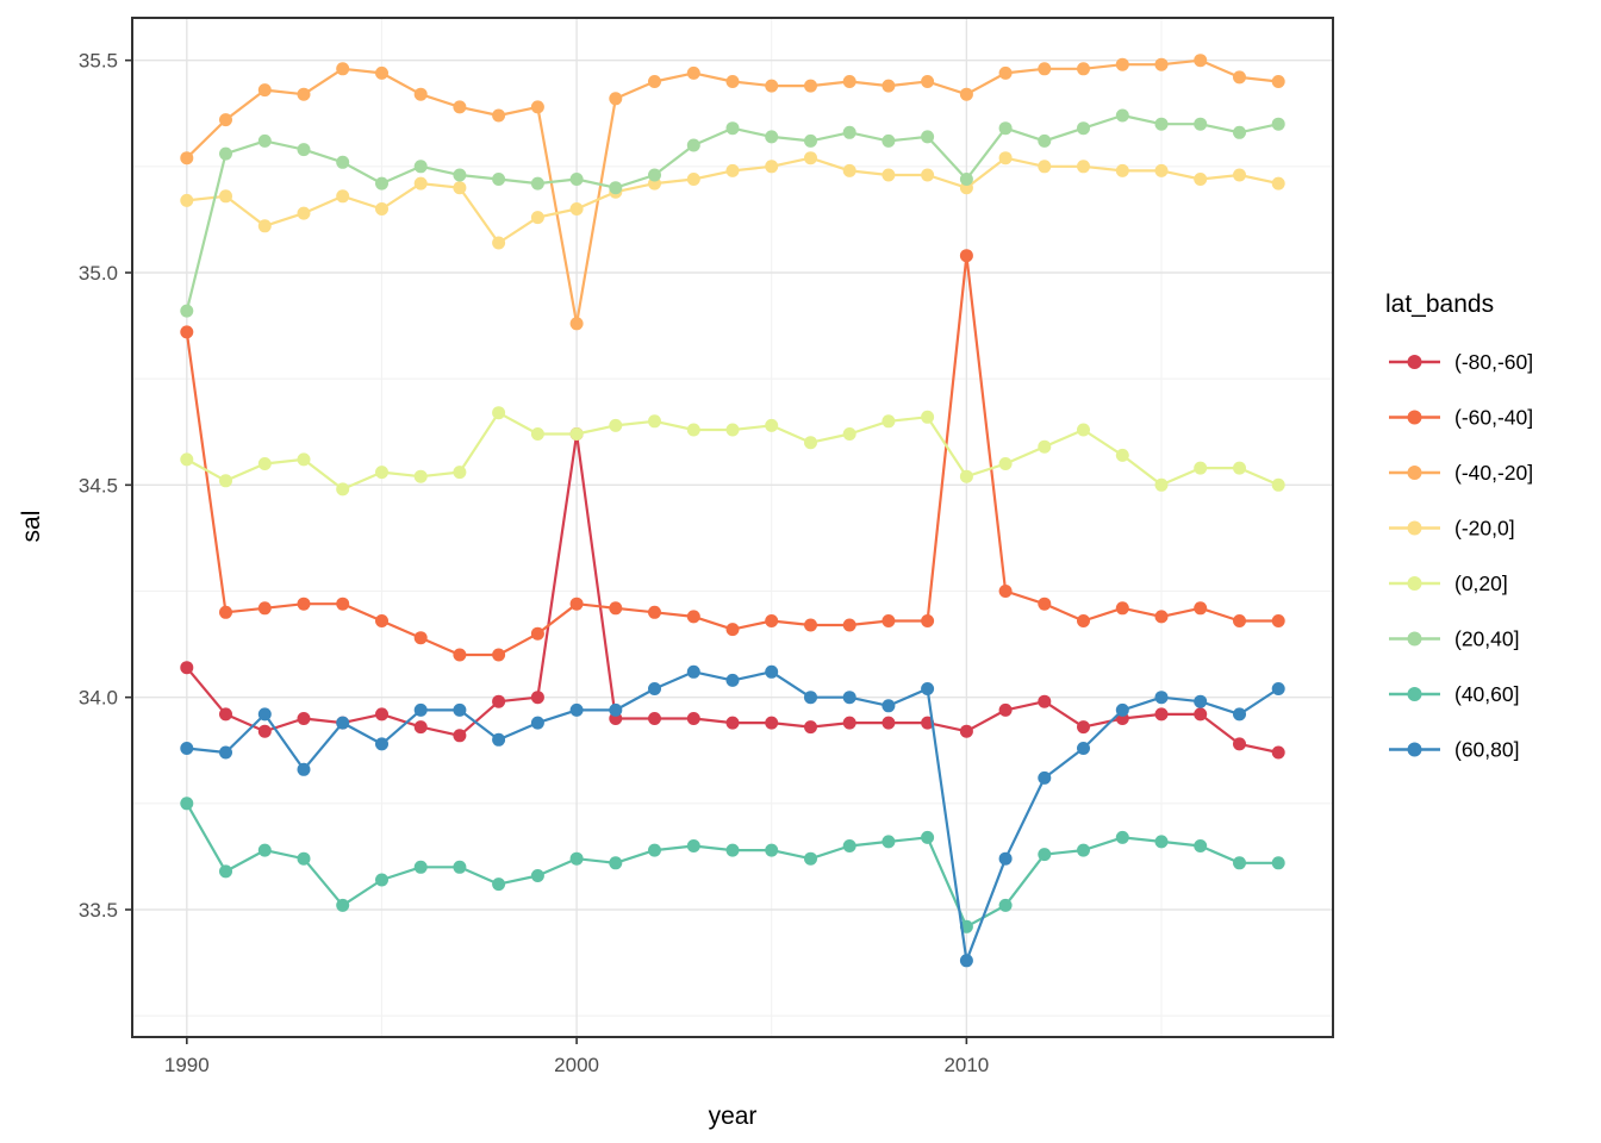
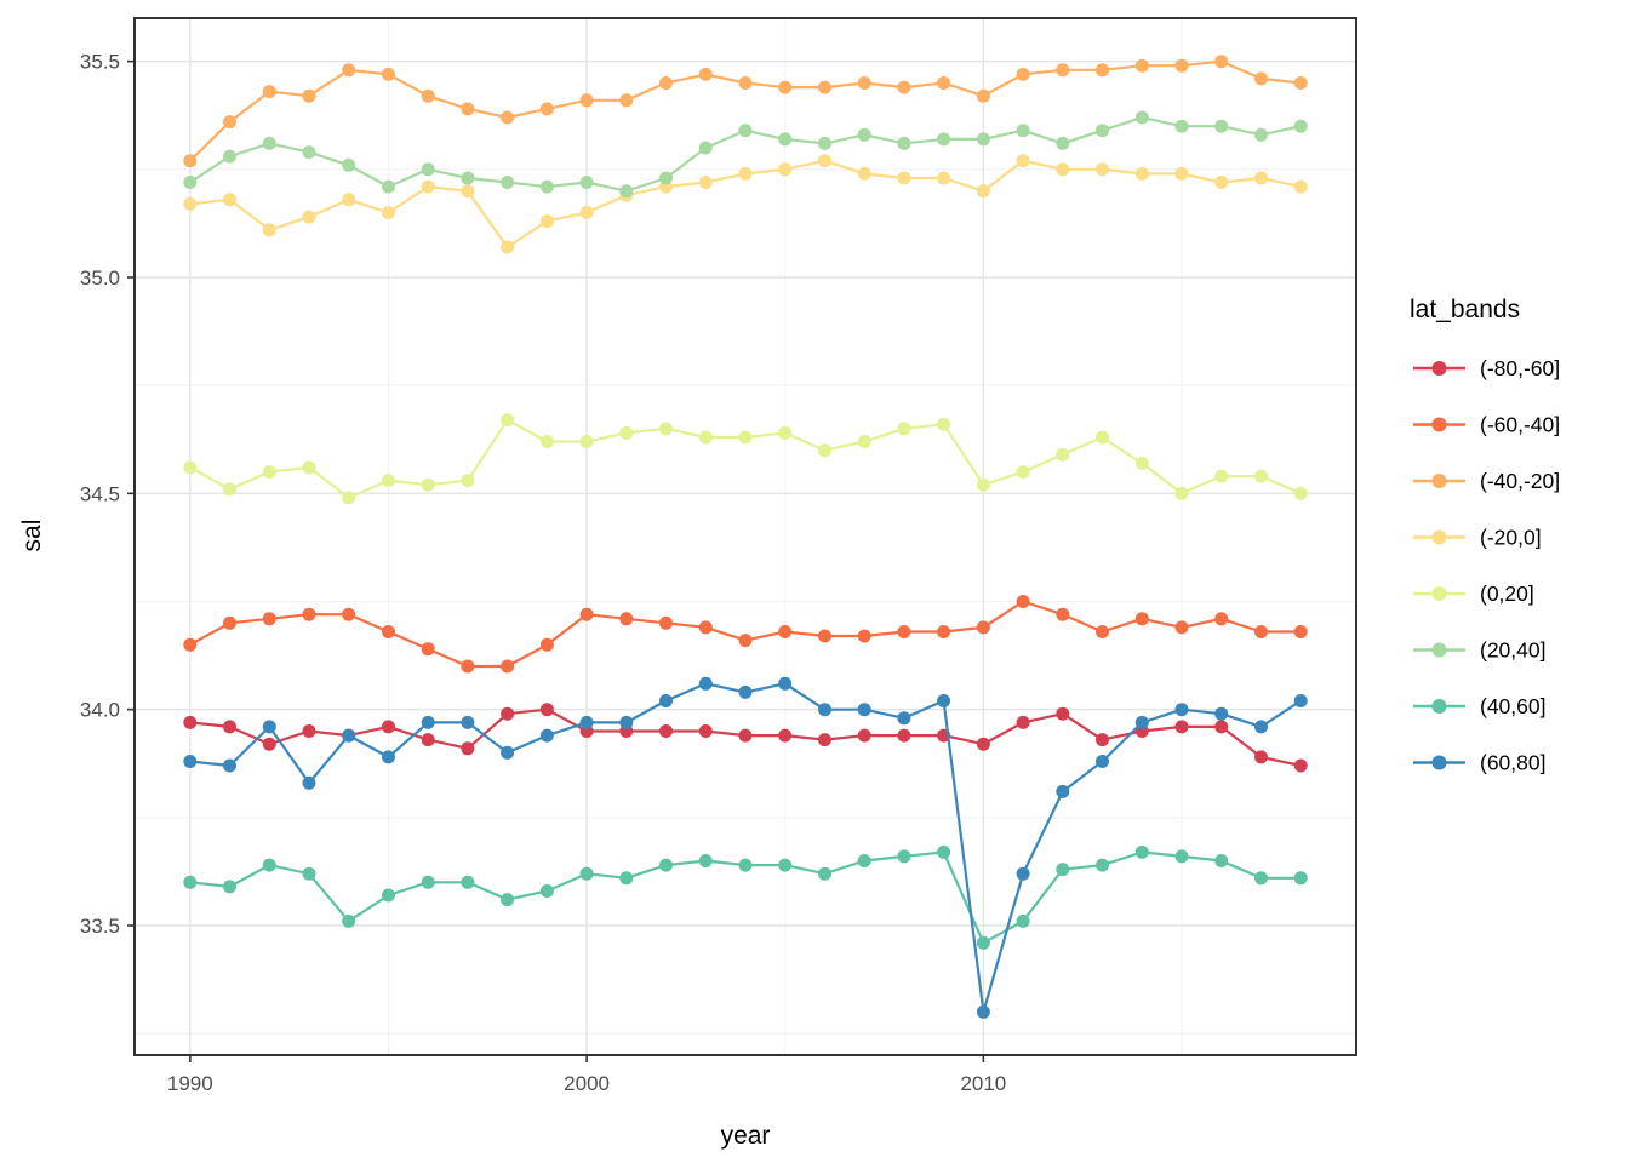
(-80,-60]/1990: 34.07 -> 33.97
(-60,-40]/1990: 34.86 -> 34.15
(20,40]/1990: 34.91 -> 35.22
(40,60]/1990: 33.75 -> 33.60
(-80,-60]/2000: 34.62 -> 33.95
(-40,-20]/2000: 34.88 -> 35.41
(-60,-40]/2010: 35.04 -> 34.19
(20,40]/2010: 35.22 -> 35.32
(60,80]/2010: 33.38 -> 33.30
